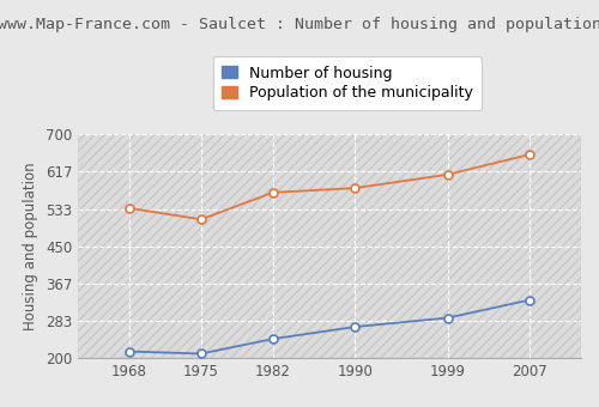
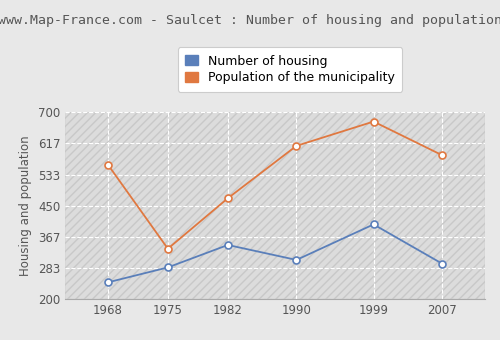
Number of housing/1968: 215 -> 245
Population of the municipality/1968: 535 -> 560
Number of housing/1975: 210 -> 285
Population of the municipality/1975: 510 -> 335
Number of housing/1982: 243 -> 345
Population of the municipality/1982: 570 -> 470
Number of housing/1990: 270 -> 305
Population of the municipality/1990: 580 -> 610
Number of housing/1999: 290 -> 400
Population of the municipality/1999: 610 -> 675
Number of housing/2007: 330 -> 295
Population of the municipality/2007: 655 -> 585
